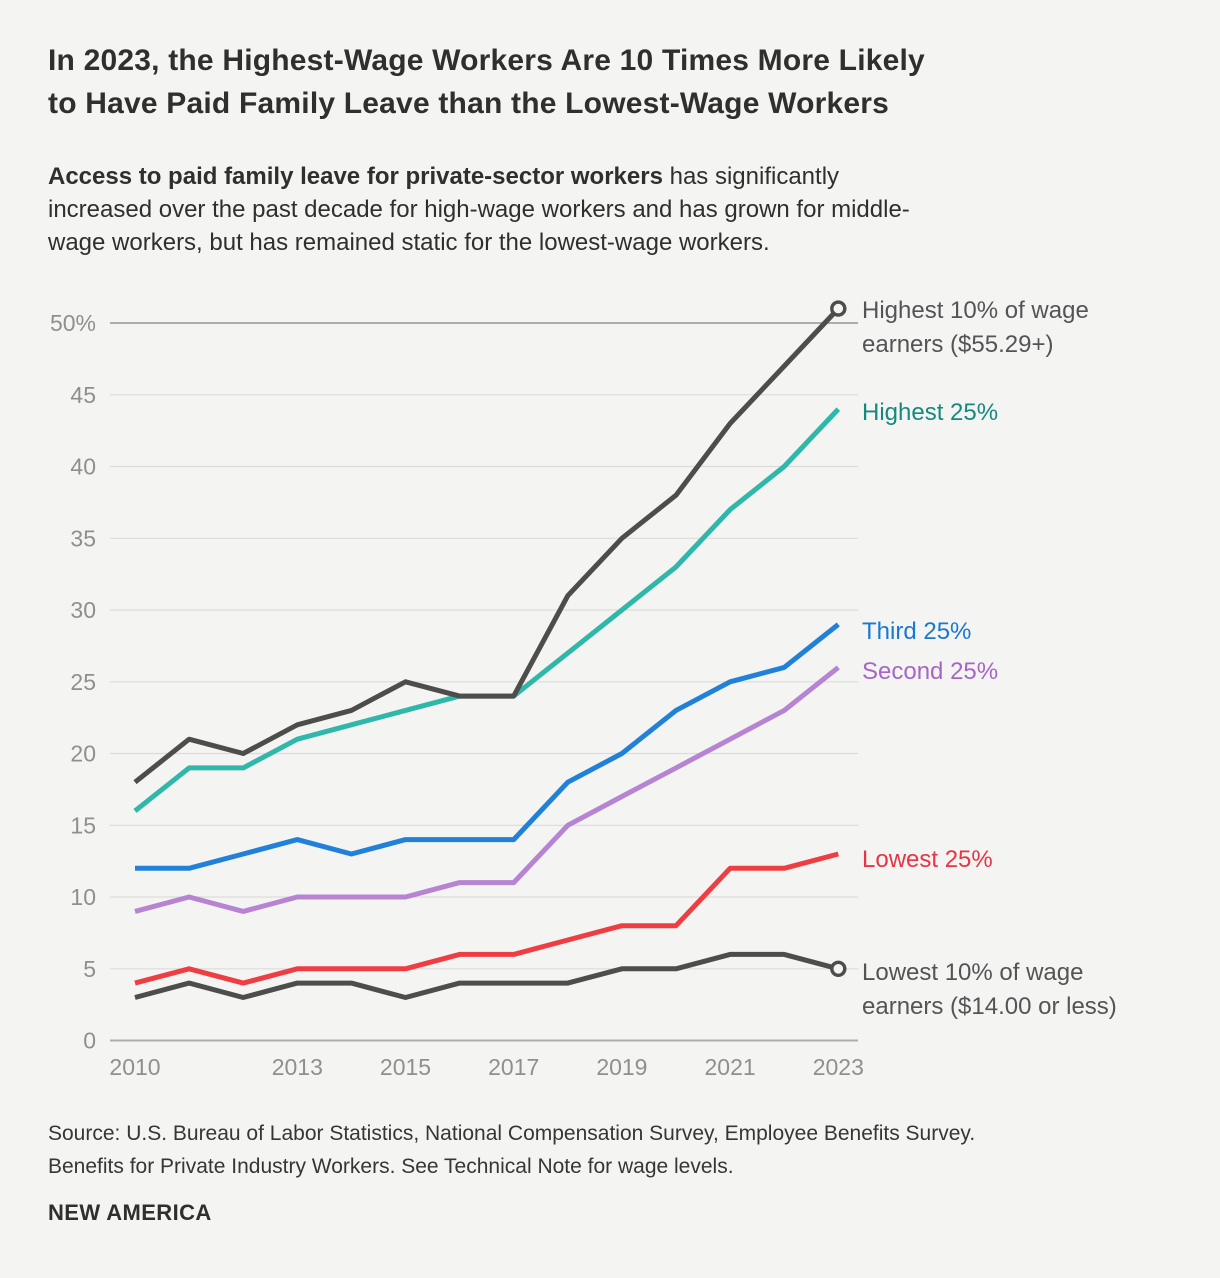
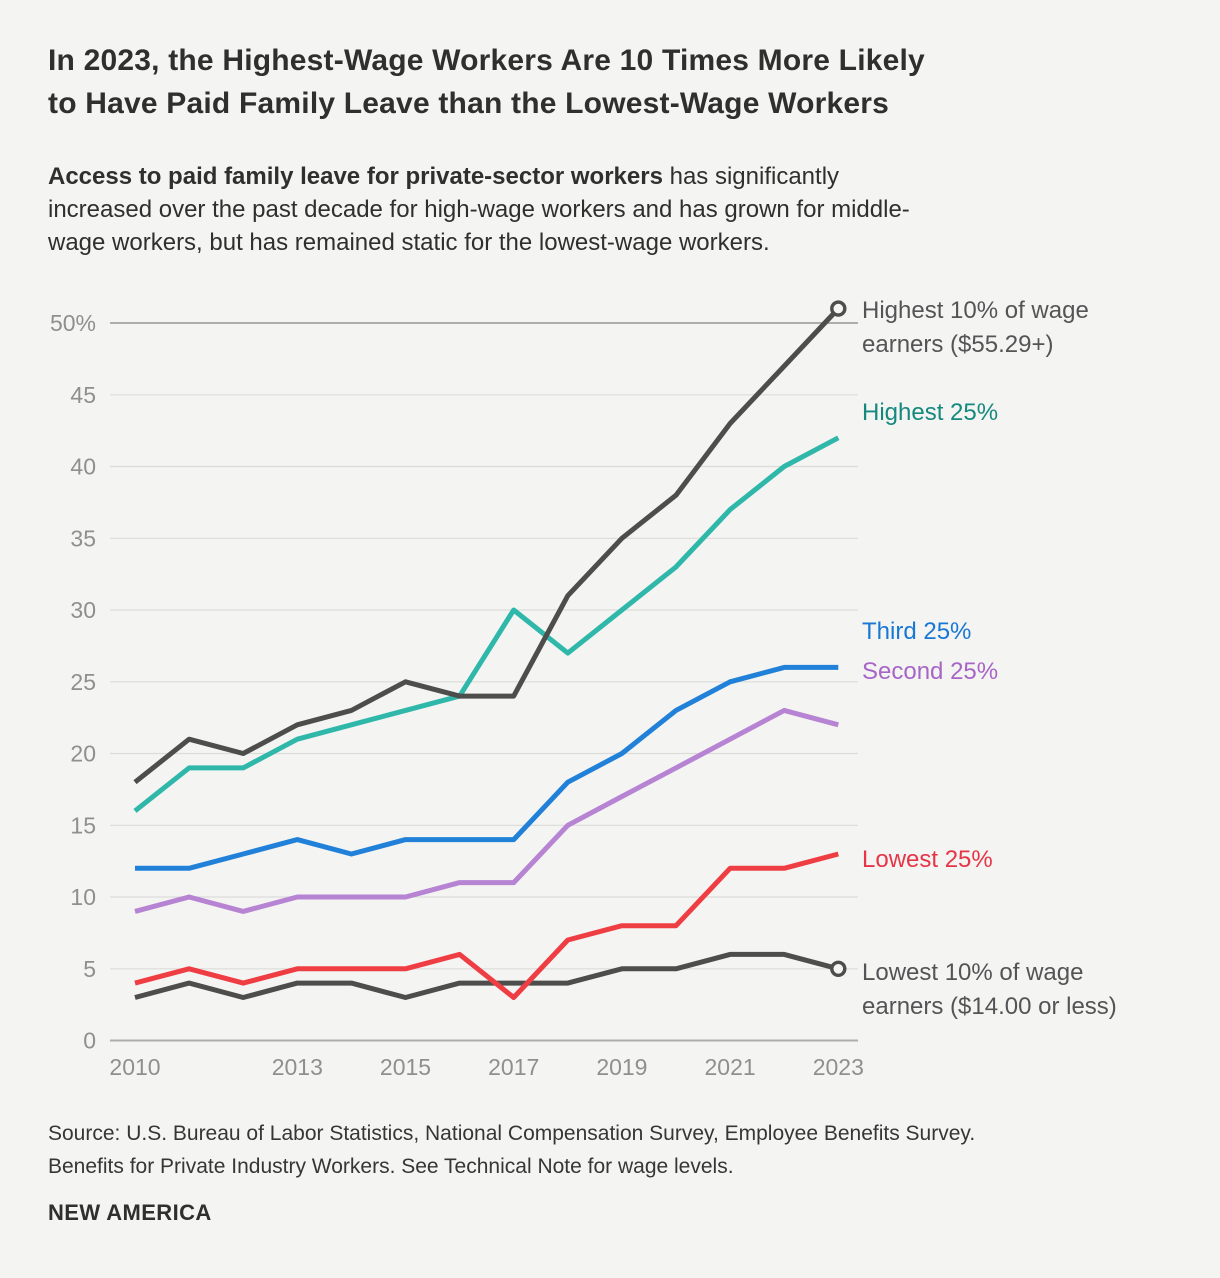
Highest 25%/2017: 24% -> 30%
Lowest 25%/2017: 6% -> 3%
Highest 25%/2023: 44% -> 42%
Third 25%/2023: 29% -> 26%
Second 25%/2023: 26% -> 22%
